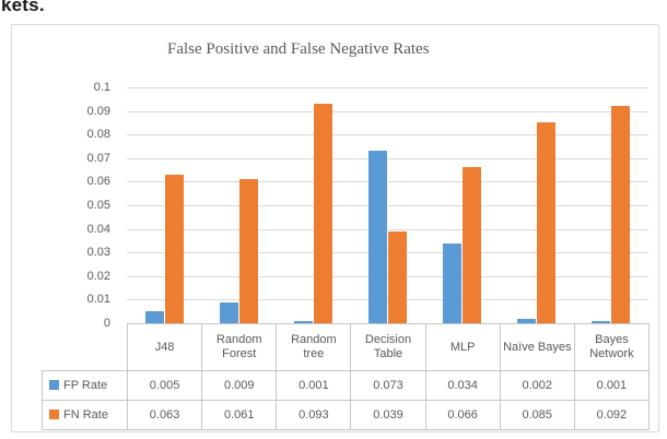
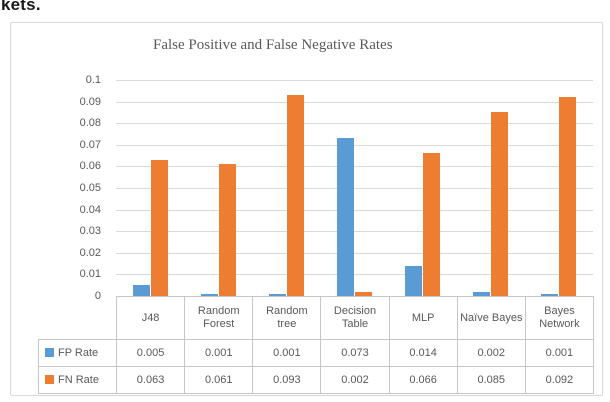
FP Rate/Random Forest: 0.009 -> 0.001
FN Rate/Decision Table: 0.039 -> 0.002
FP Rate/MLP: 0.034 -> 0.014
